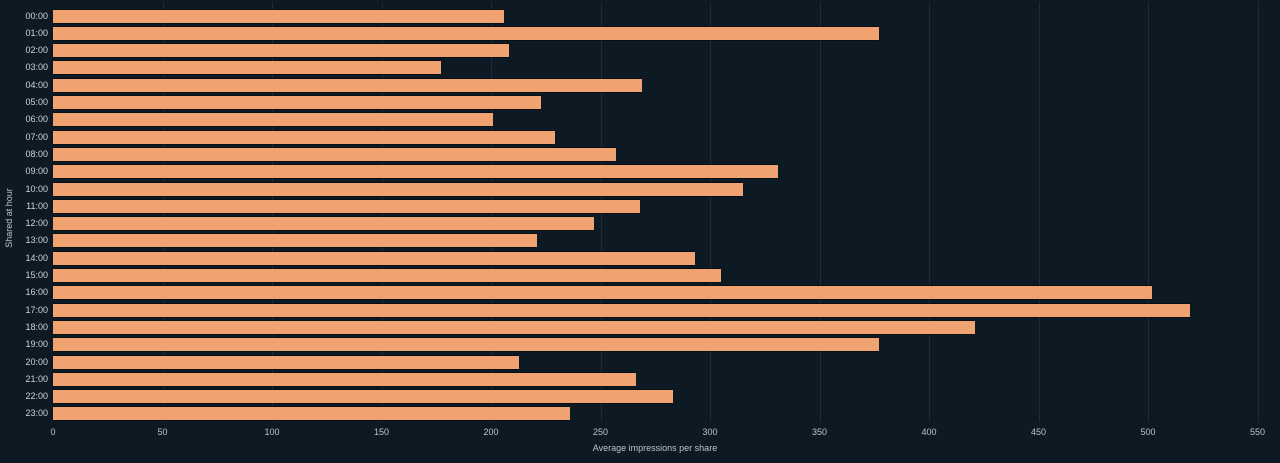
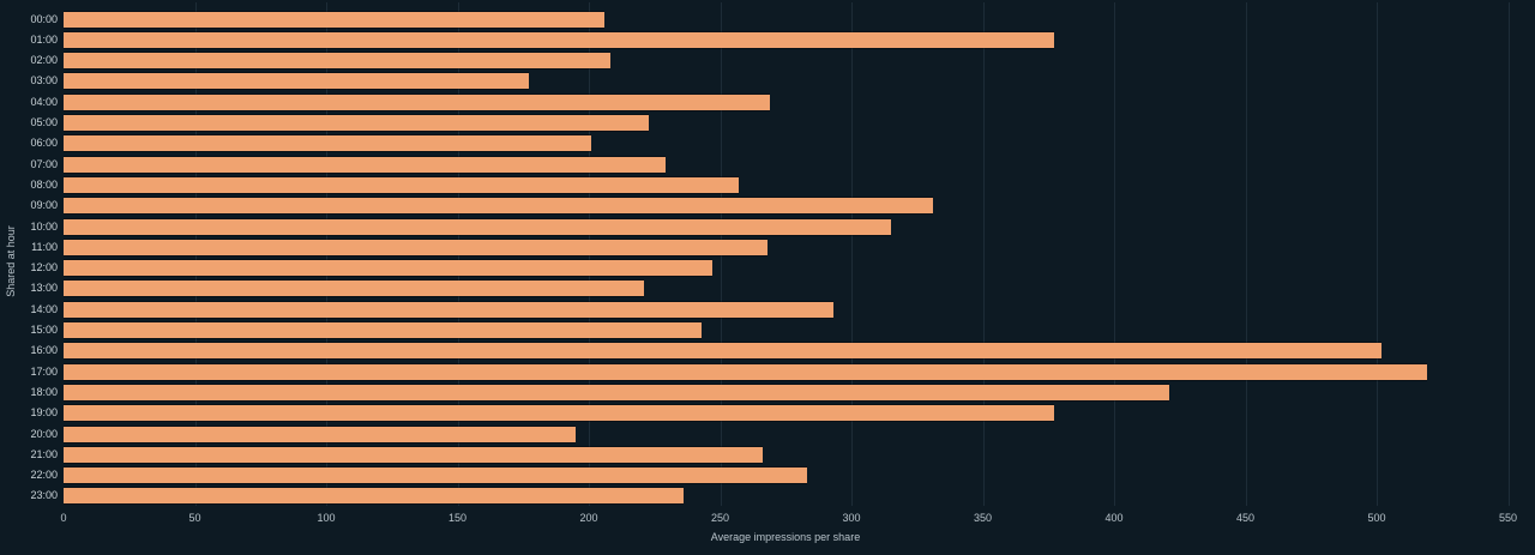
15:00: 305 -> 243
20:00: 213 -> 195
